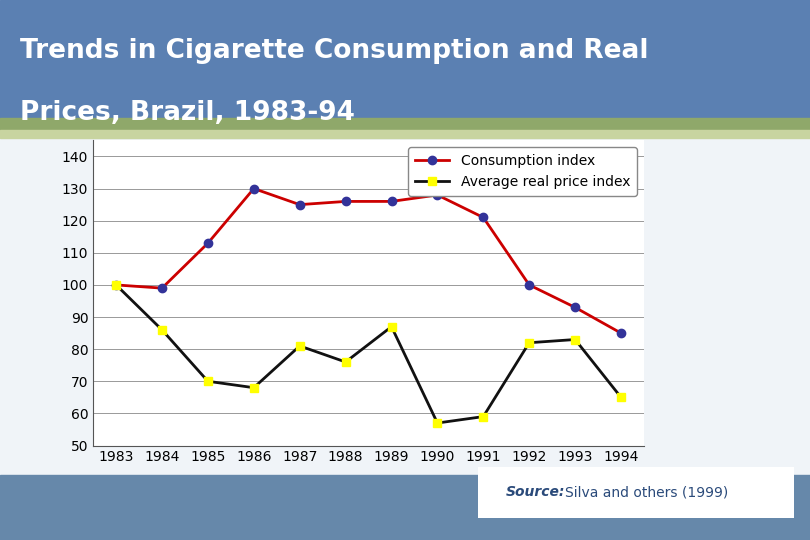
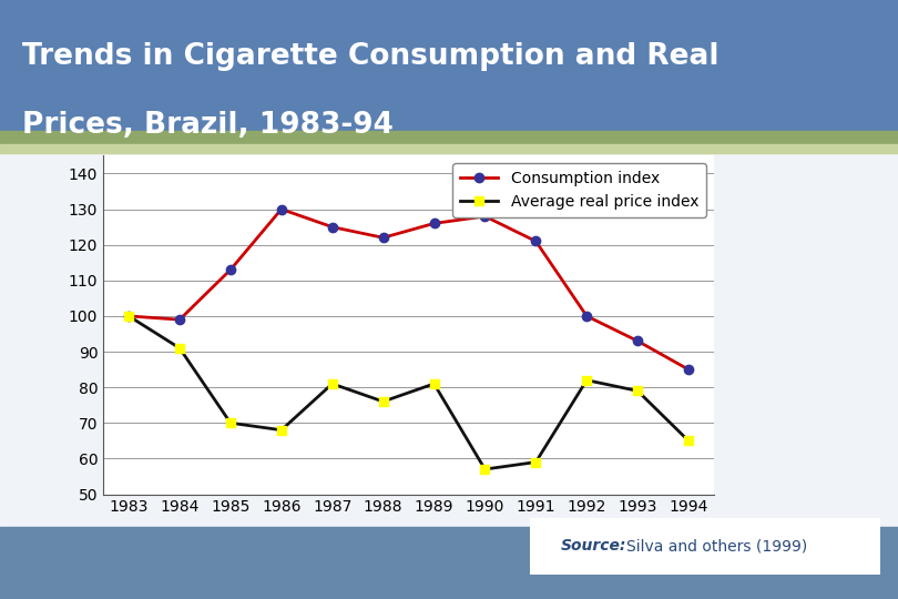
Average real price index/1984: 86 -> 91
Consumption index/1988: 126 -> 122
Average real price index/1989: 87 -> 81
Average real price index/1993: 83 -> 79
